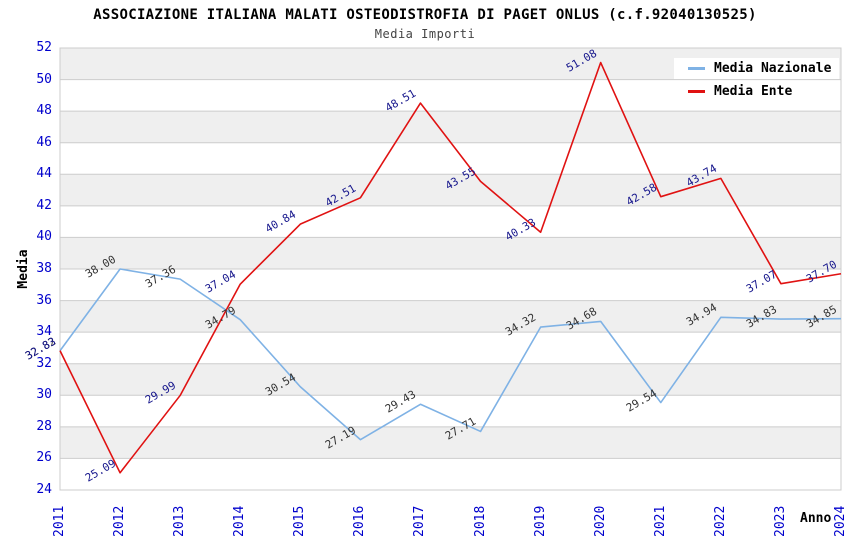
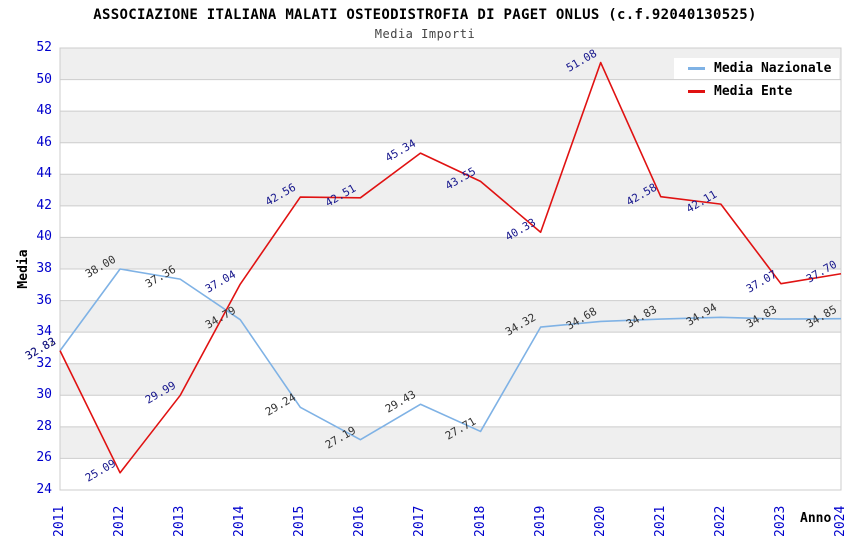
Media Nazionale/2015: 30.54 -> 29.24
Media Ente/2015: 40.84 -> 42.56
Media Ente/2017: 48.51 -> 45.34
Media Nazionale/2021: 29.54 -> 34.83
Media Ente/2022: 43.74 -> 42.11
